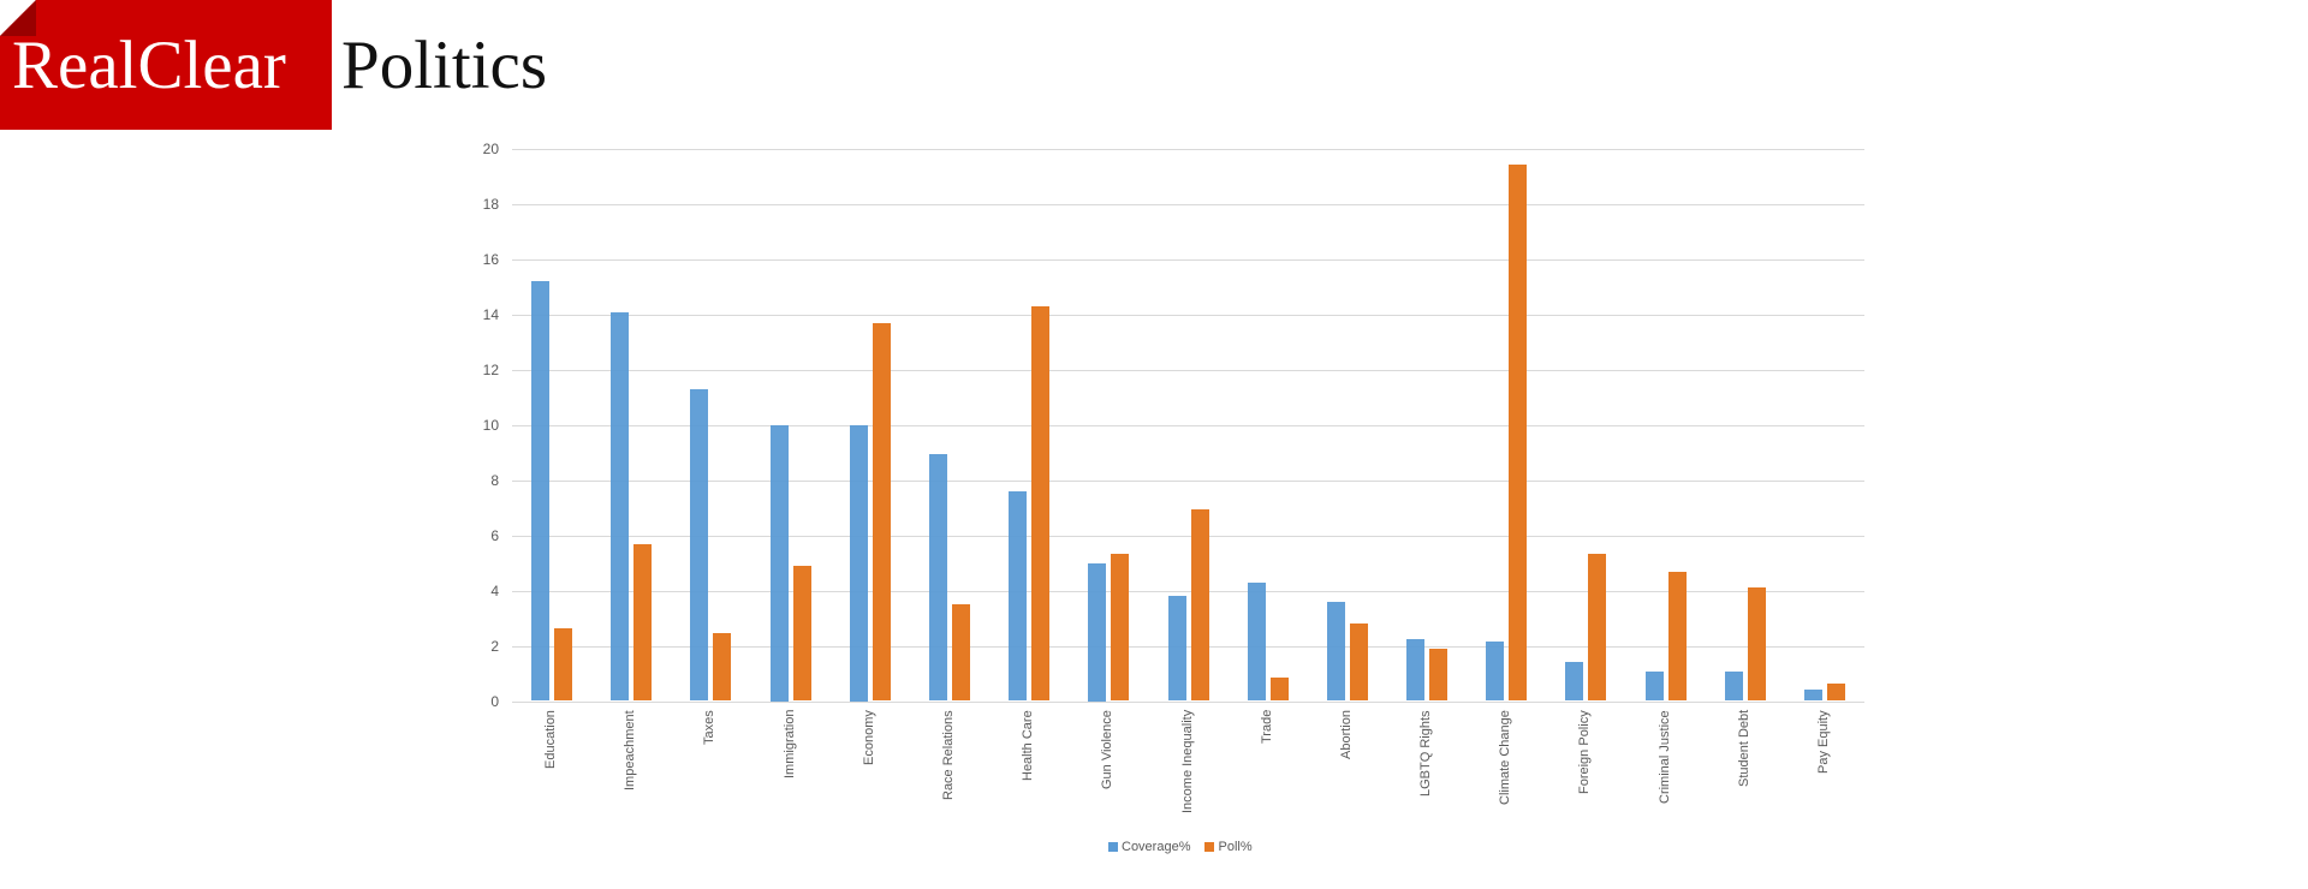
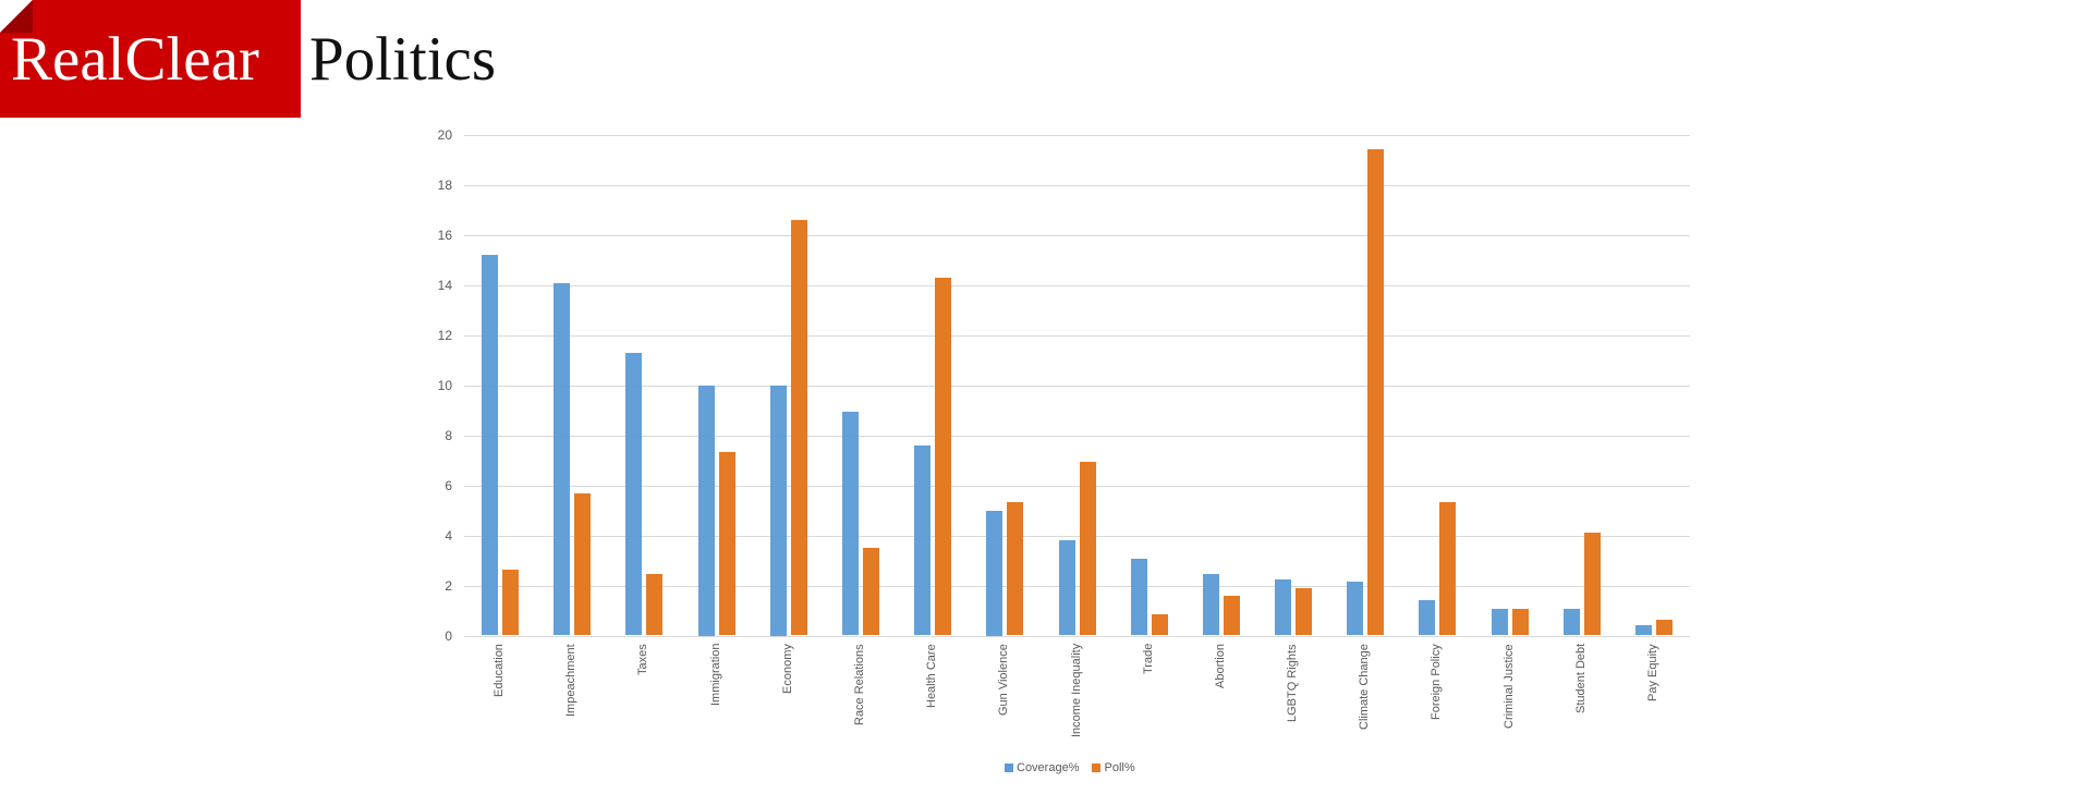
Poll%/Immigration: 4.9 -> 7.3
Poll%/Economy: 13.7 -> 16.6
Coverage%/Trade: 4.3 -> 3.0
Coverage%/Abortion: 3.6 -> 2.5
Poll%/Abortion: 2.8 -> 1.6
Poll%/Criminal Justice: 4.7 -> 1.1
